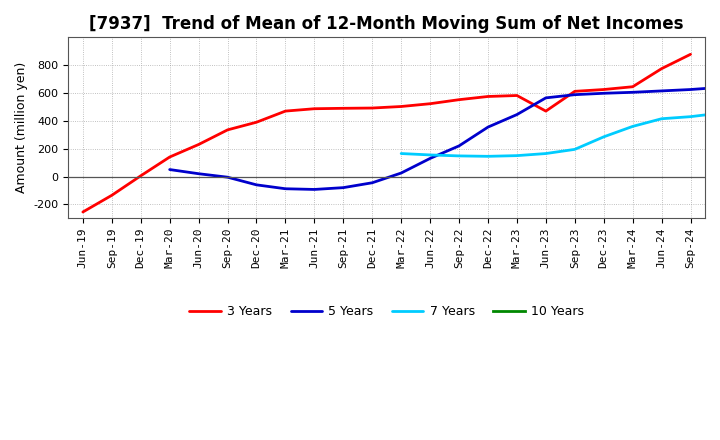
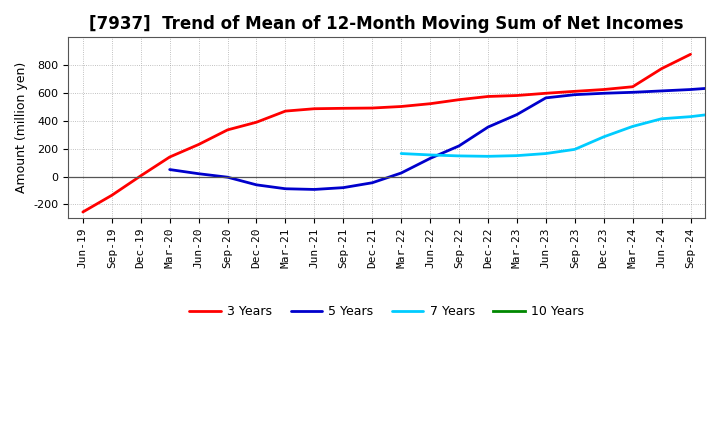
3 Years/Jun-23: 470 -> 600
